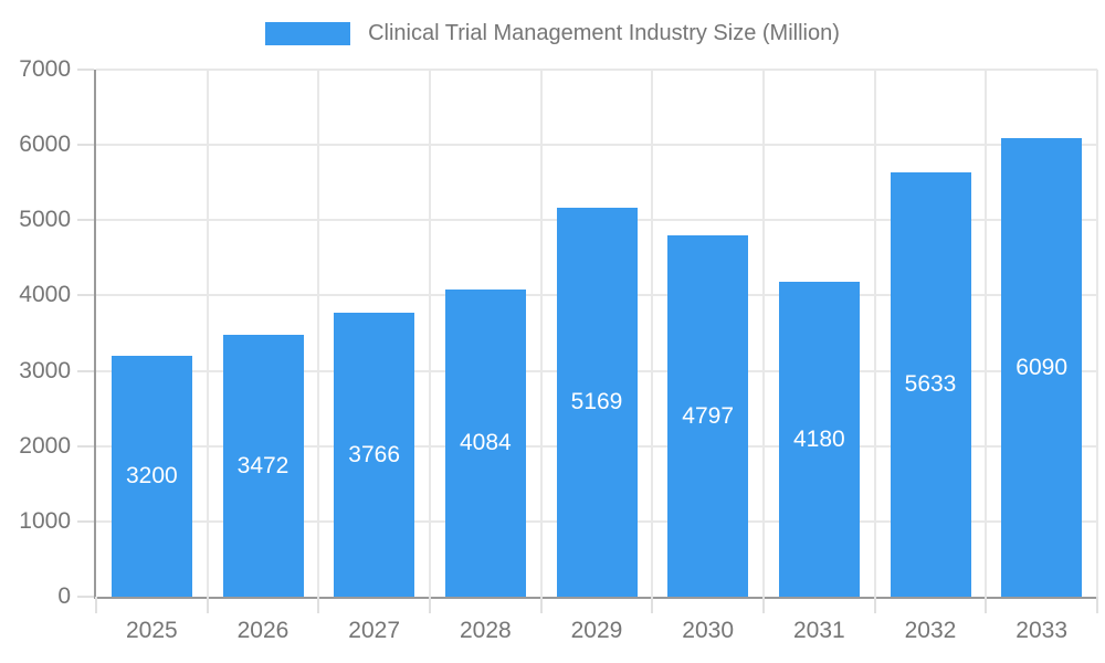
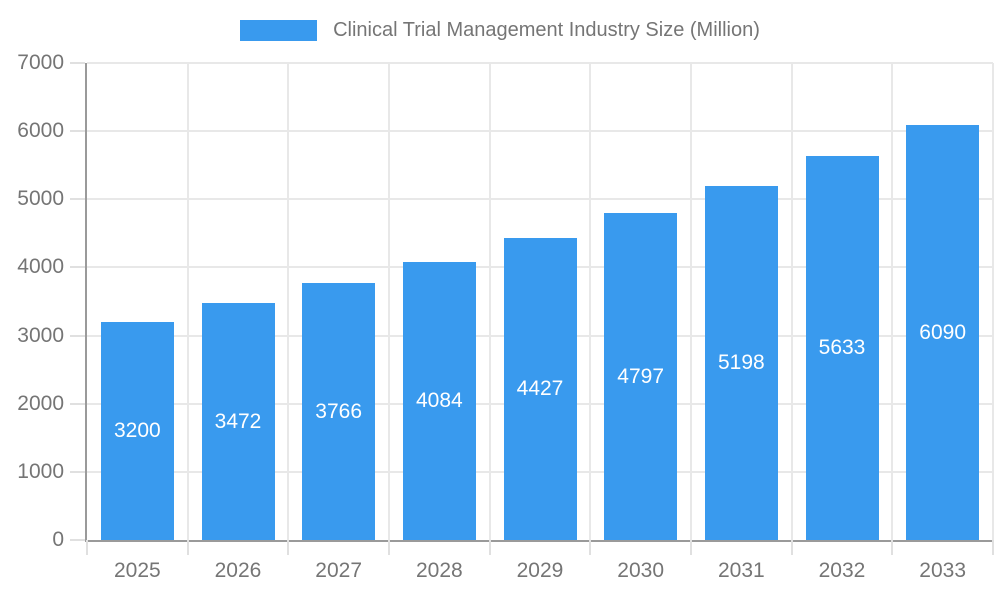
2029: 5169 -> 4427
2031: 4180 -> 5198
